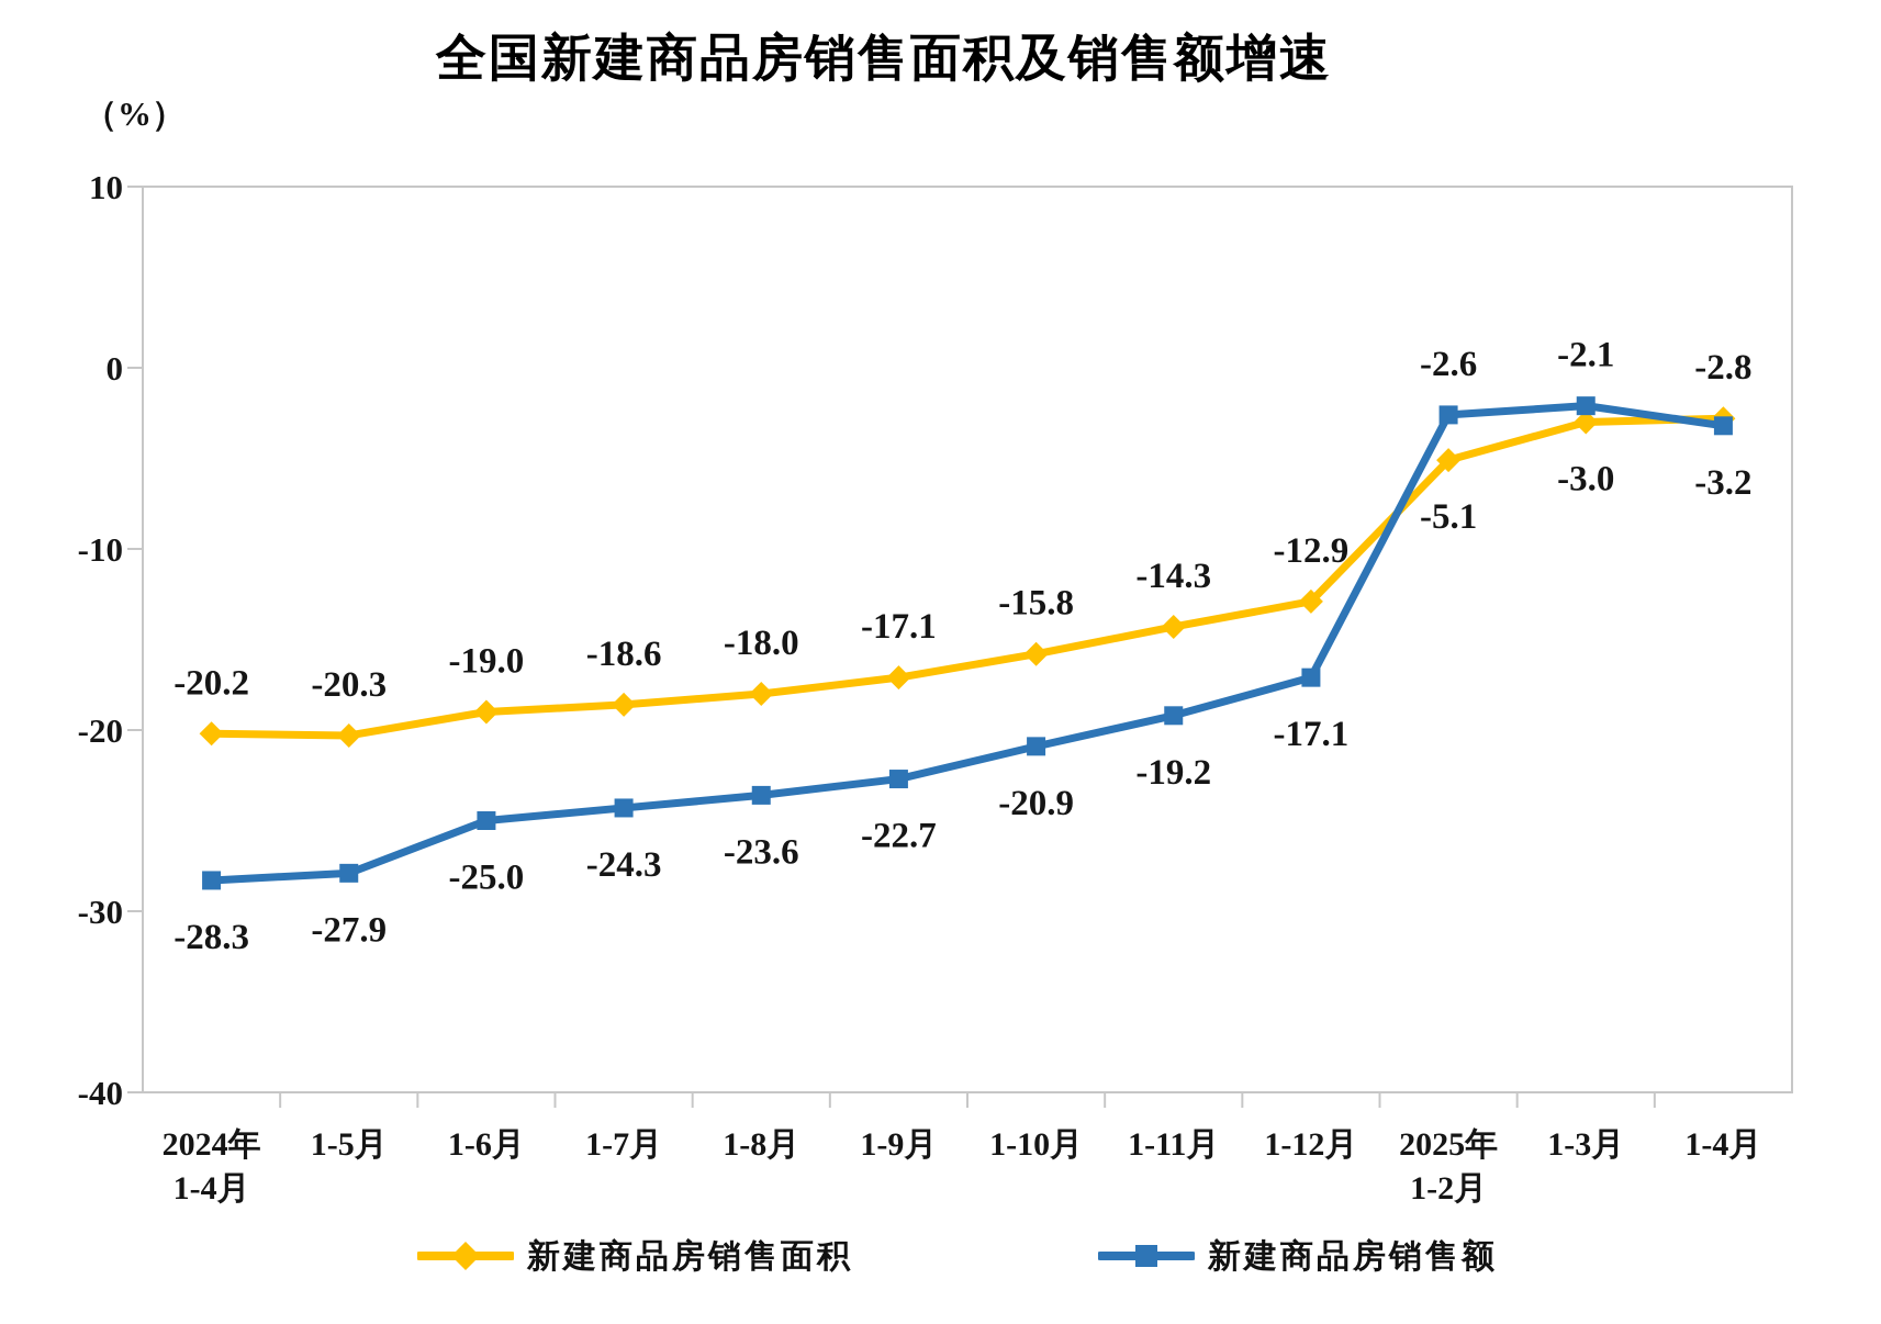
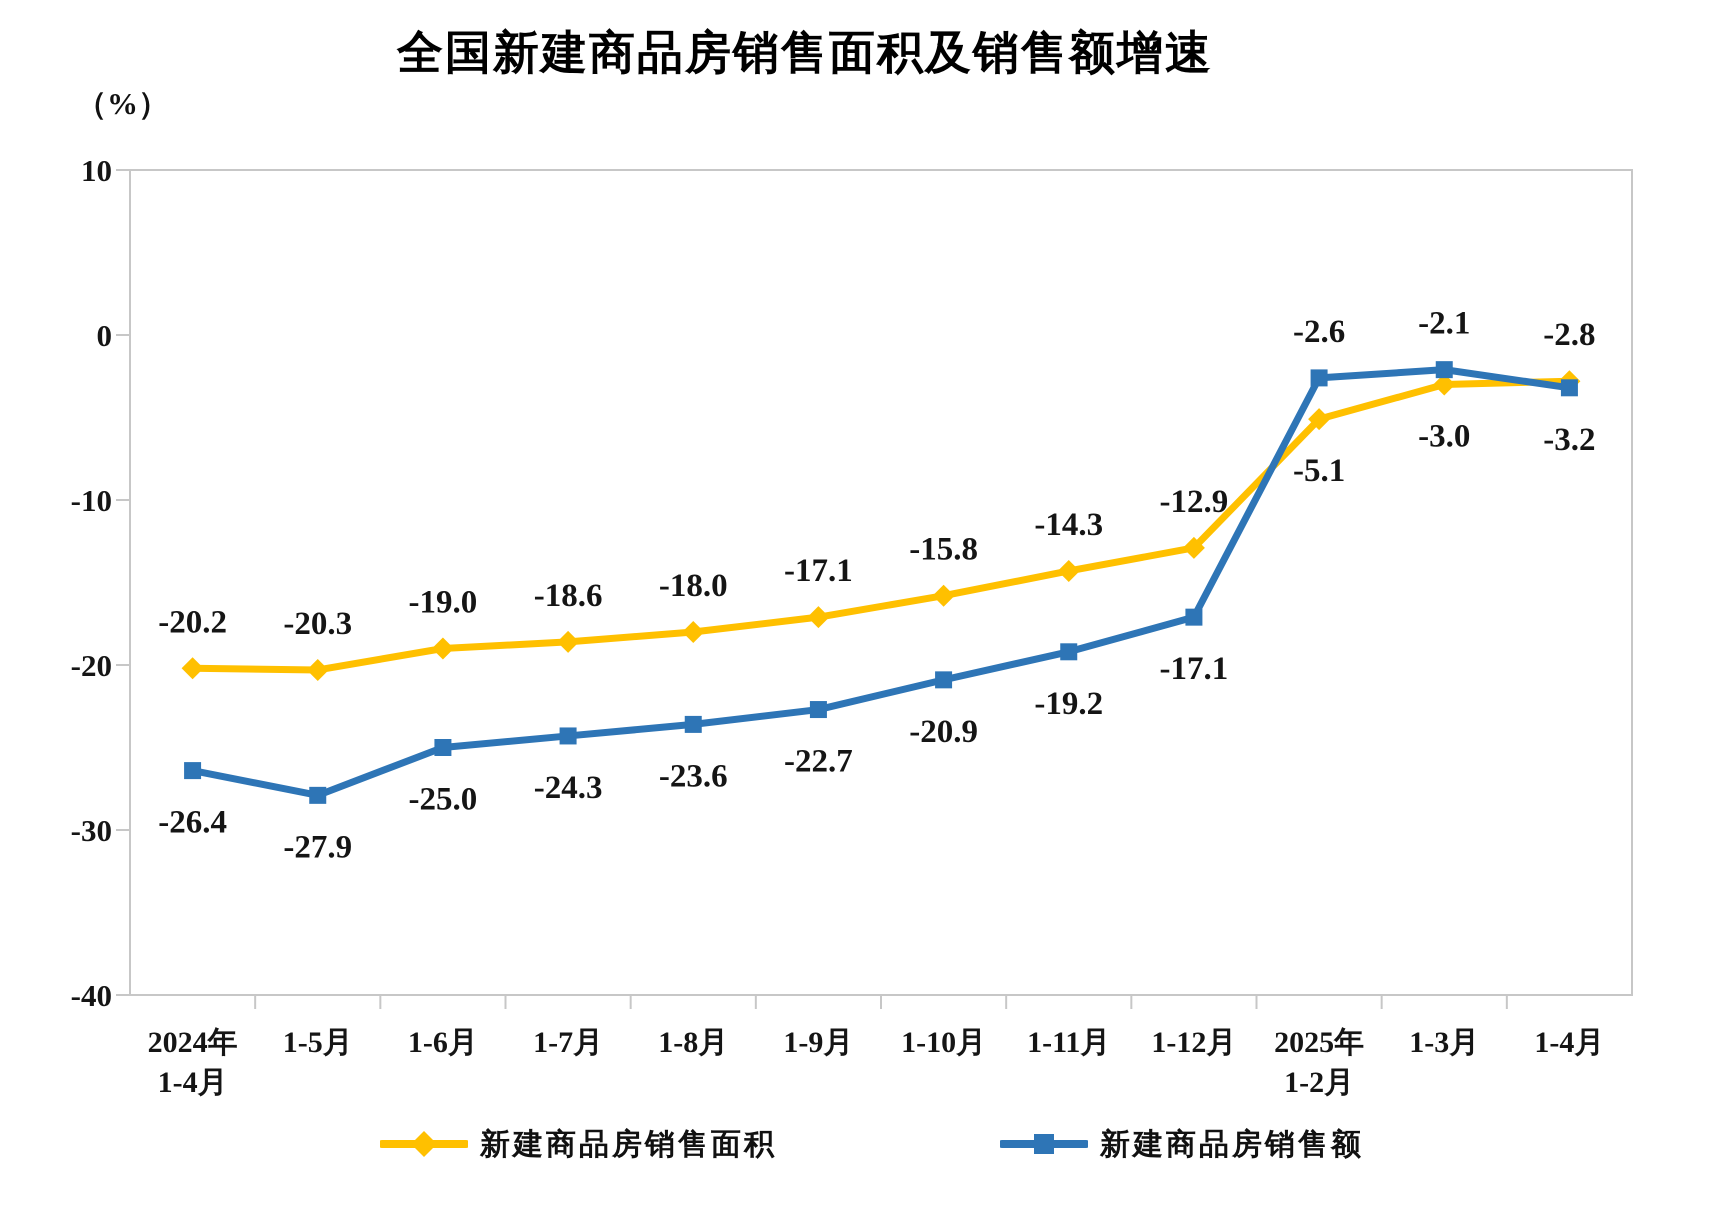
新建商品房销售额/2024年 1-4月: -28.3 -> -26.4
